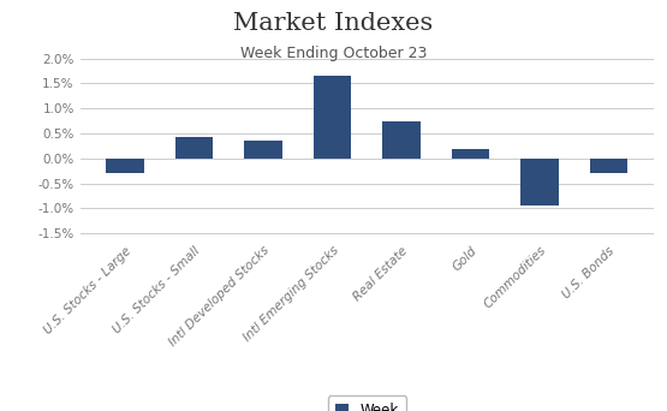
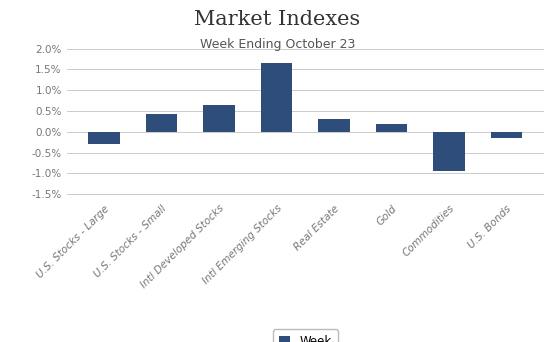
Intl Developed Stocks: 0.35% -> 0.65%
Real Estate: 0.75% -> 0.30%
U.S. Bonds: -0.30% -> -0.15%
